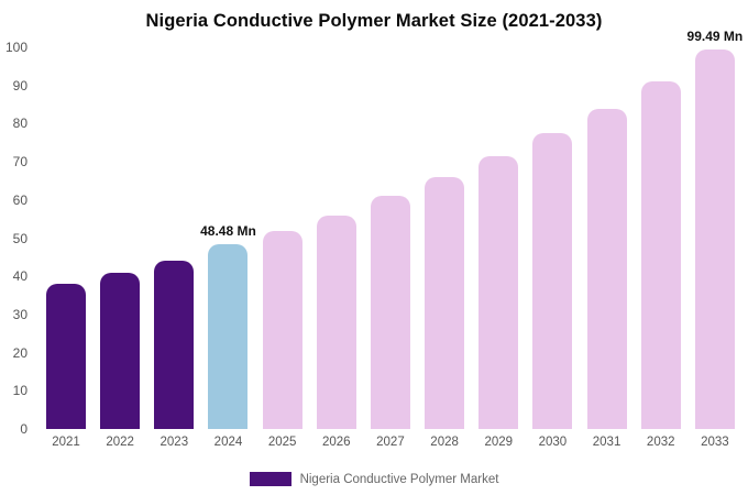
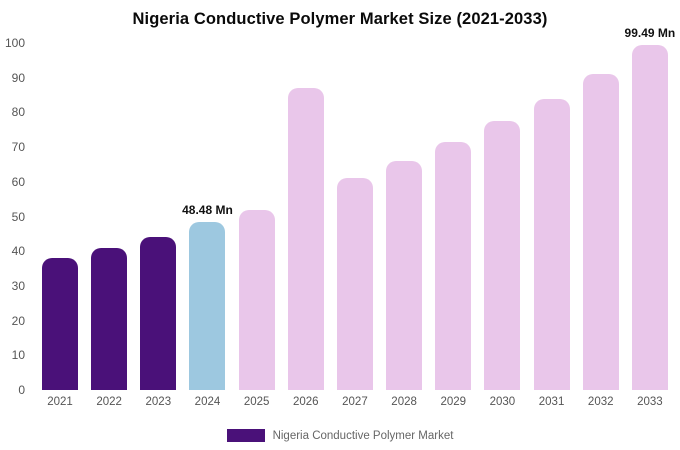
2026: 56 -> 87
